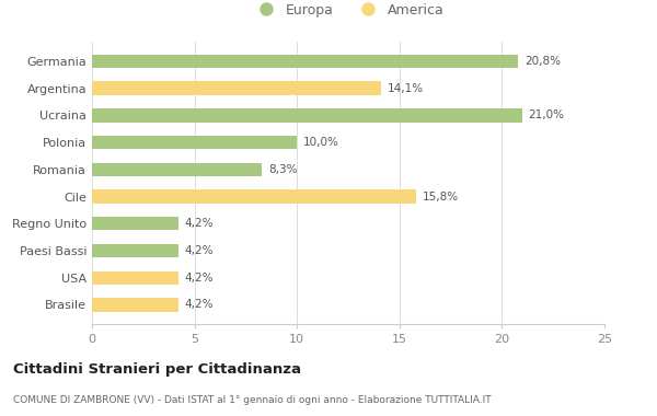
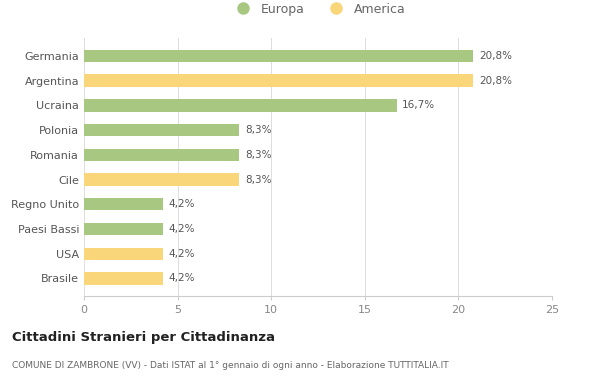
Argentina: 14,1% -> 20,8%
Ucraina: 21,0% -> 16,7%
Polonia: 10,0% -> 8,3%
Cile: 15,8% -> 8,3%
